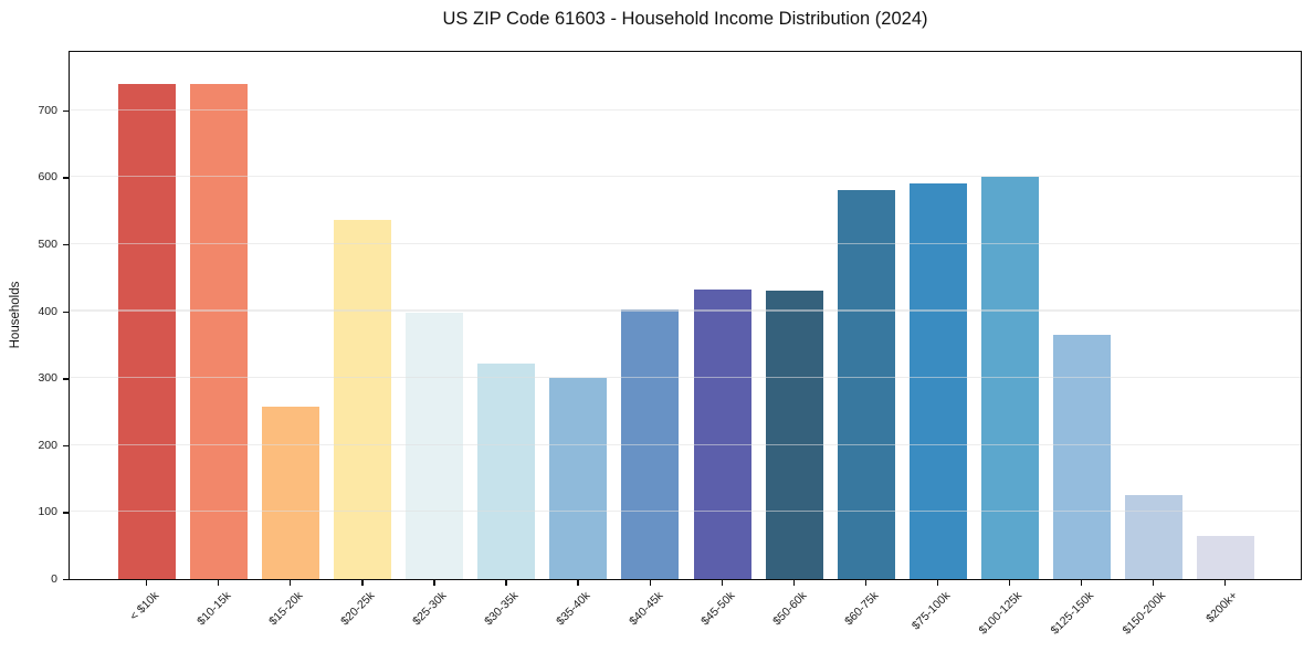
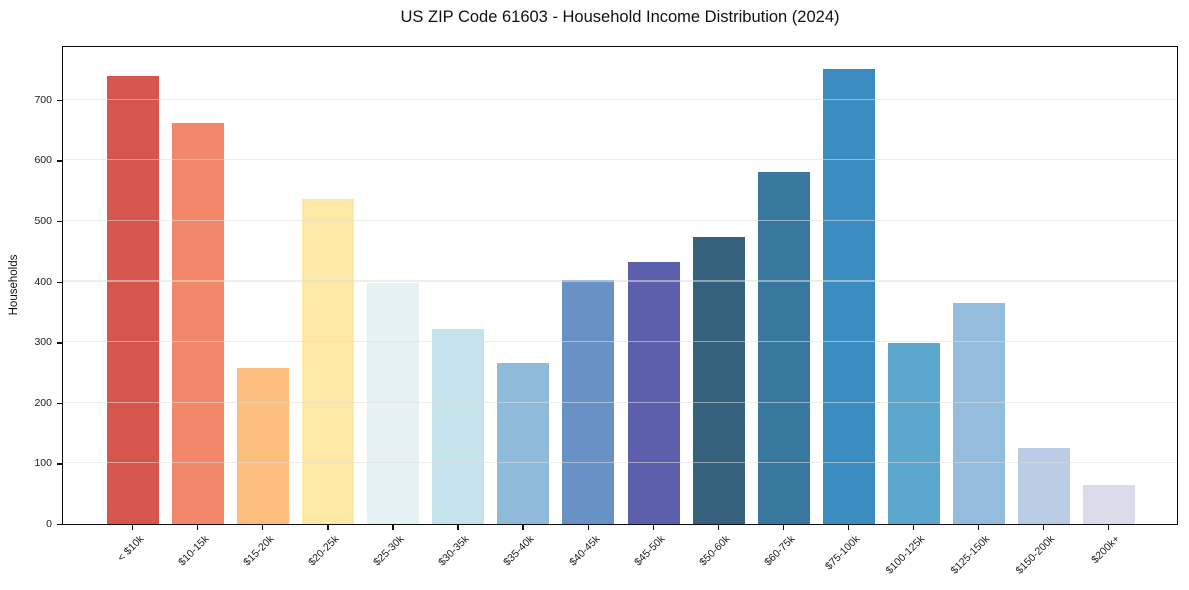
$10-15k: 740 -> 660
$35-40k: 300 -> 260
$50-60k: 430 -> 470
$75-100k: 590 -> 750
$100-125k: 600 -> 300
